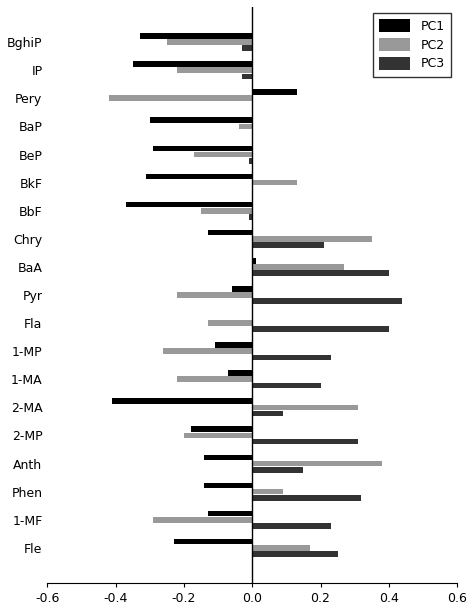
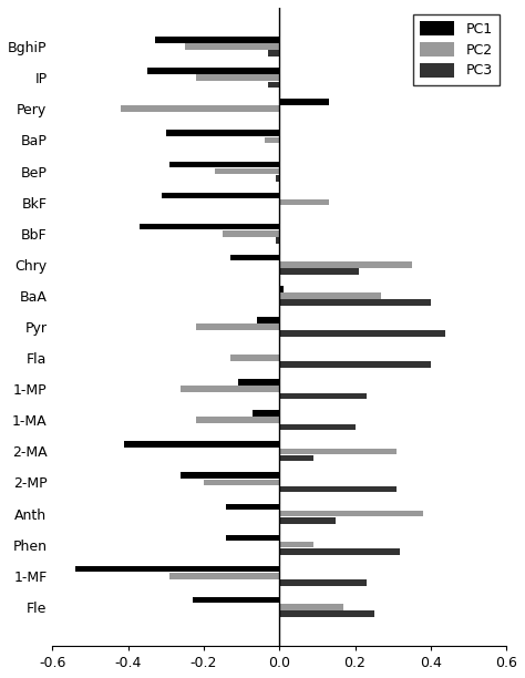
PC1/2-MP: -0.18 -> -0.26
PC1/1-MF: -0.13 -> -0.54
